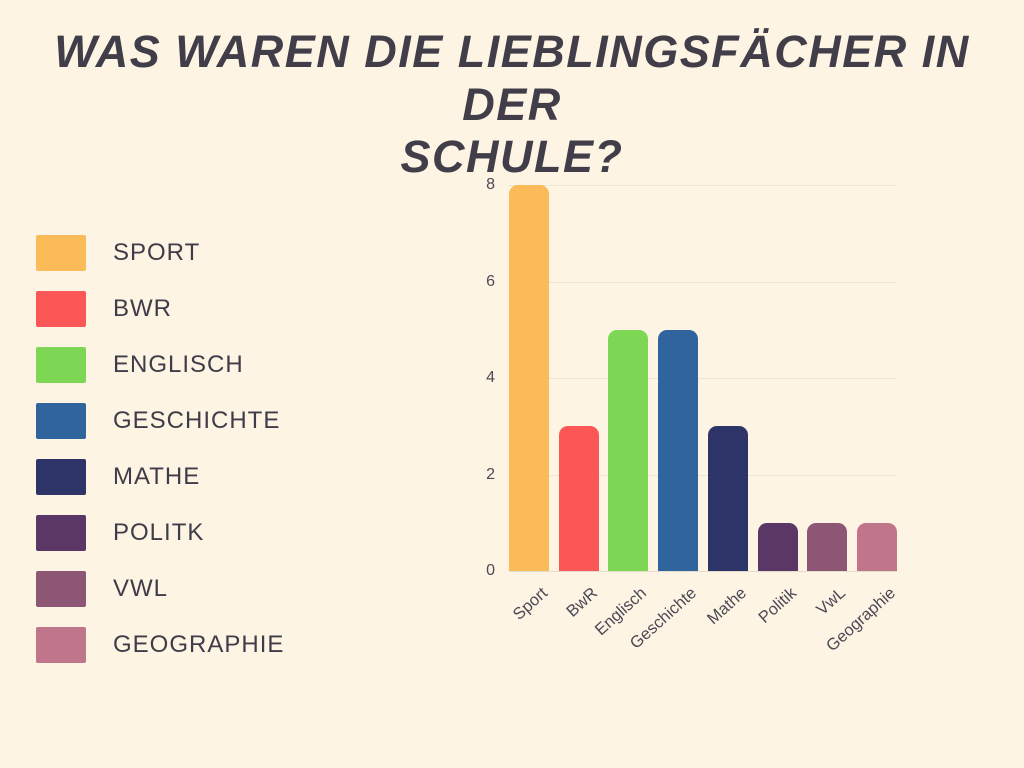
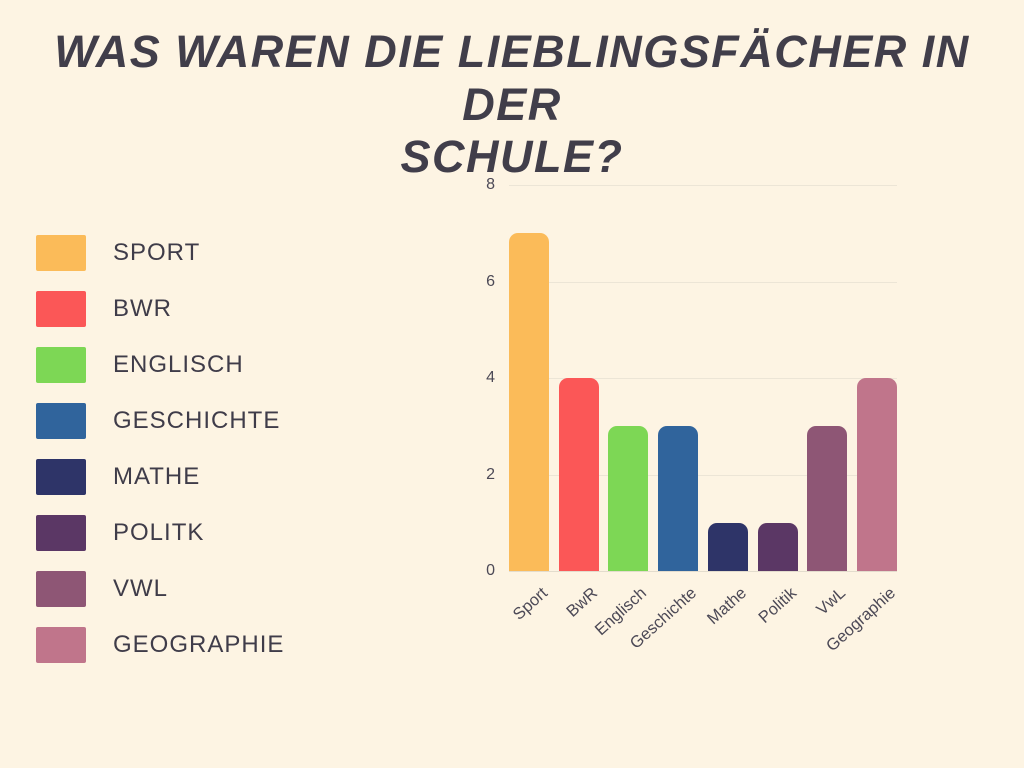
Sport: 8 -> 7
BwR: 3 -> 4
Englisch: 5 -> 3
Geschichte: 5 -> 3
Mathe: 3 -> 1
VwL: 1 -> 3
Geographie: 1 -> 4
